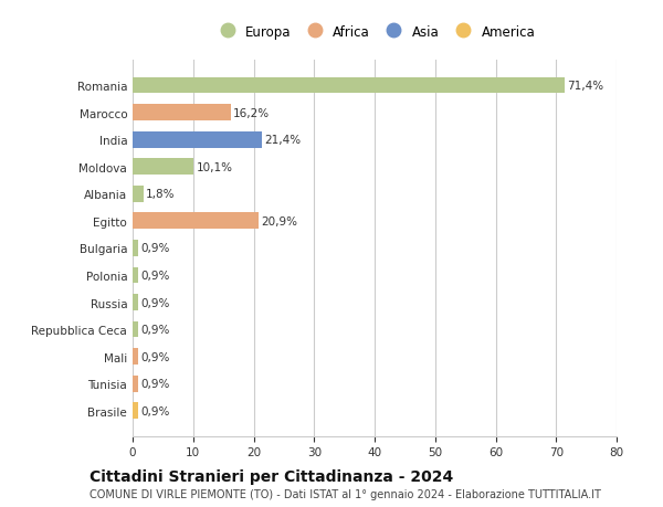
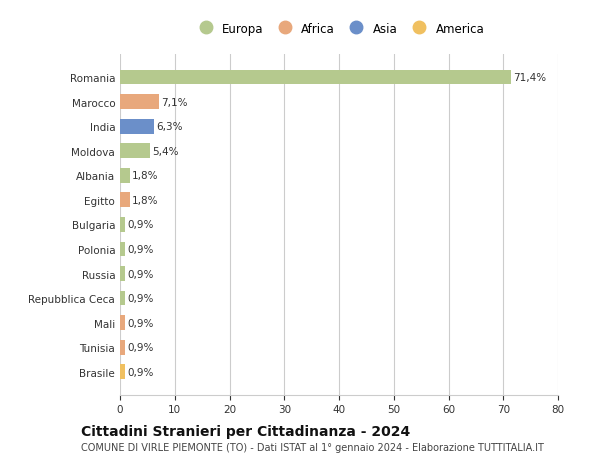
Marocco: 16,2% -> 7,1%
India: 21,4% -> 6,3%
Moldova: 10,1% -> 5,4%
Egitto: 20,9% -> 1,8%
